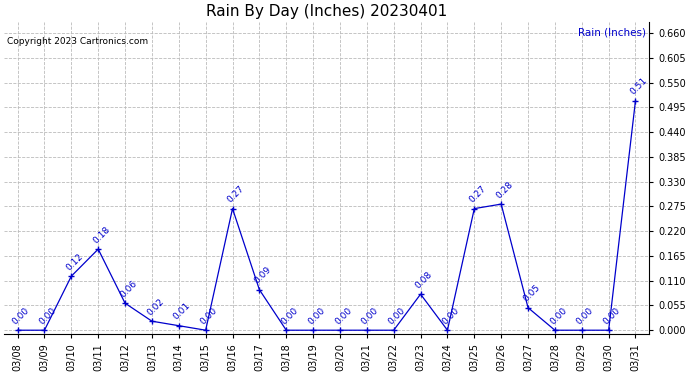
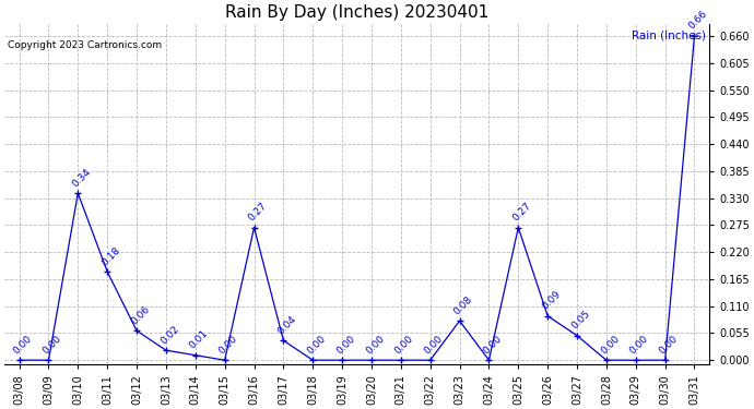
03/10: 0.12 -> 0.34
03/17: 0.09 -> 0.04
03/26: 0.28 -> 0.09
03/31: 0.51 -> 0.66
